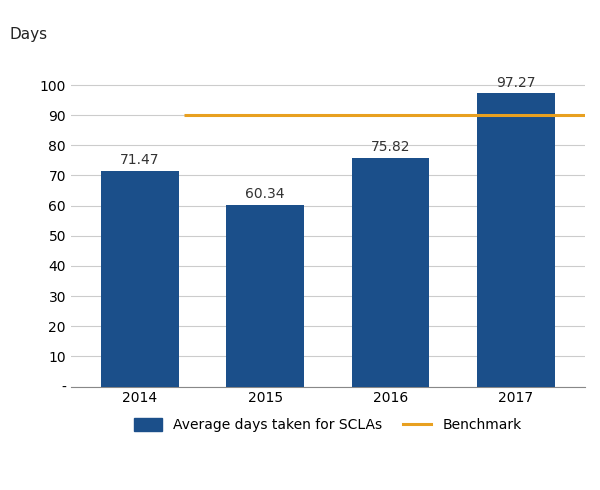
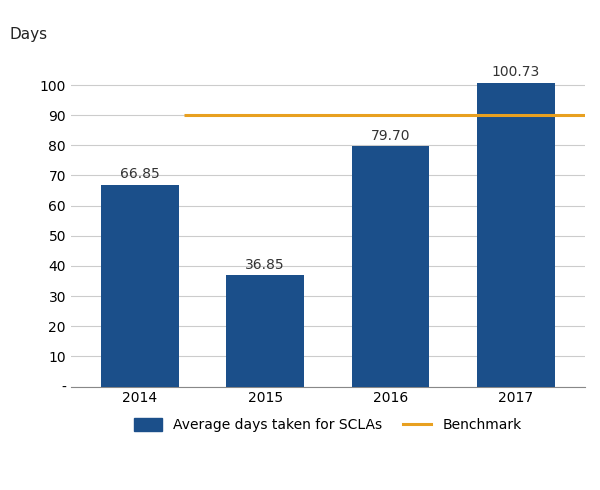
2014: 71.47 -> 66.85
2015: 60.34 -> 36.85
2016: 75.82 -> 79.70
2017: 97.27 -> 100.73
